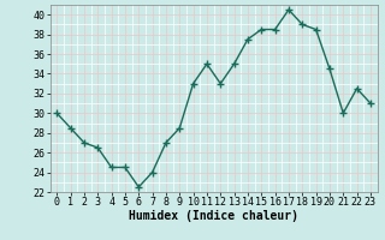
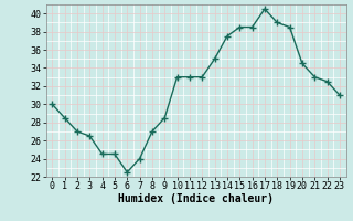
11: 35.0 -> 33.0
21: 30.0 -> 33.0
